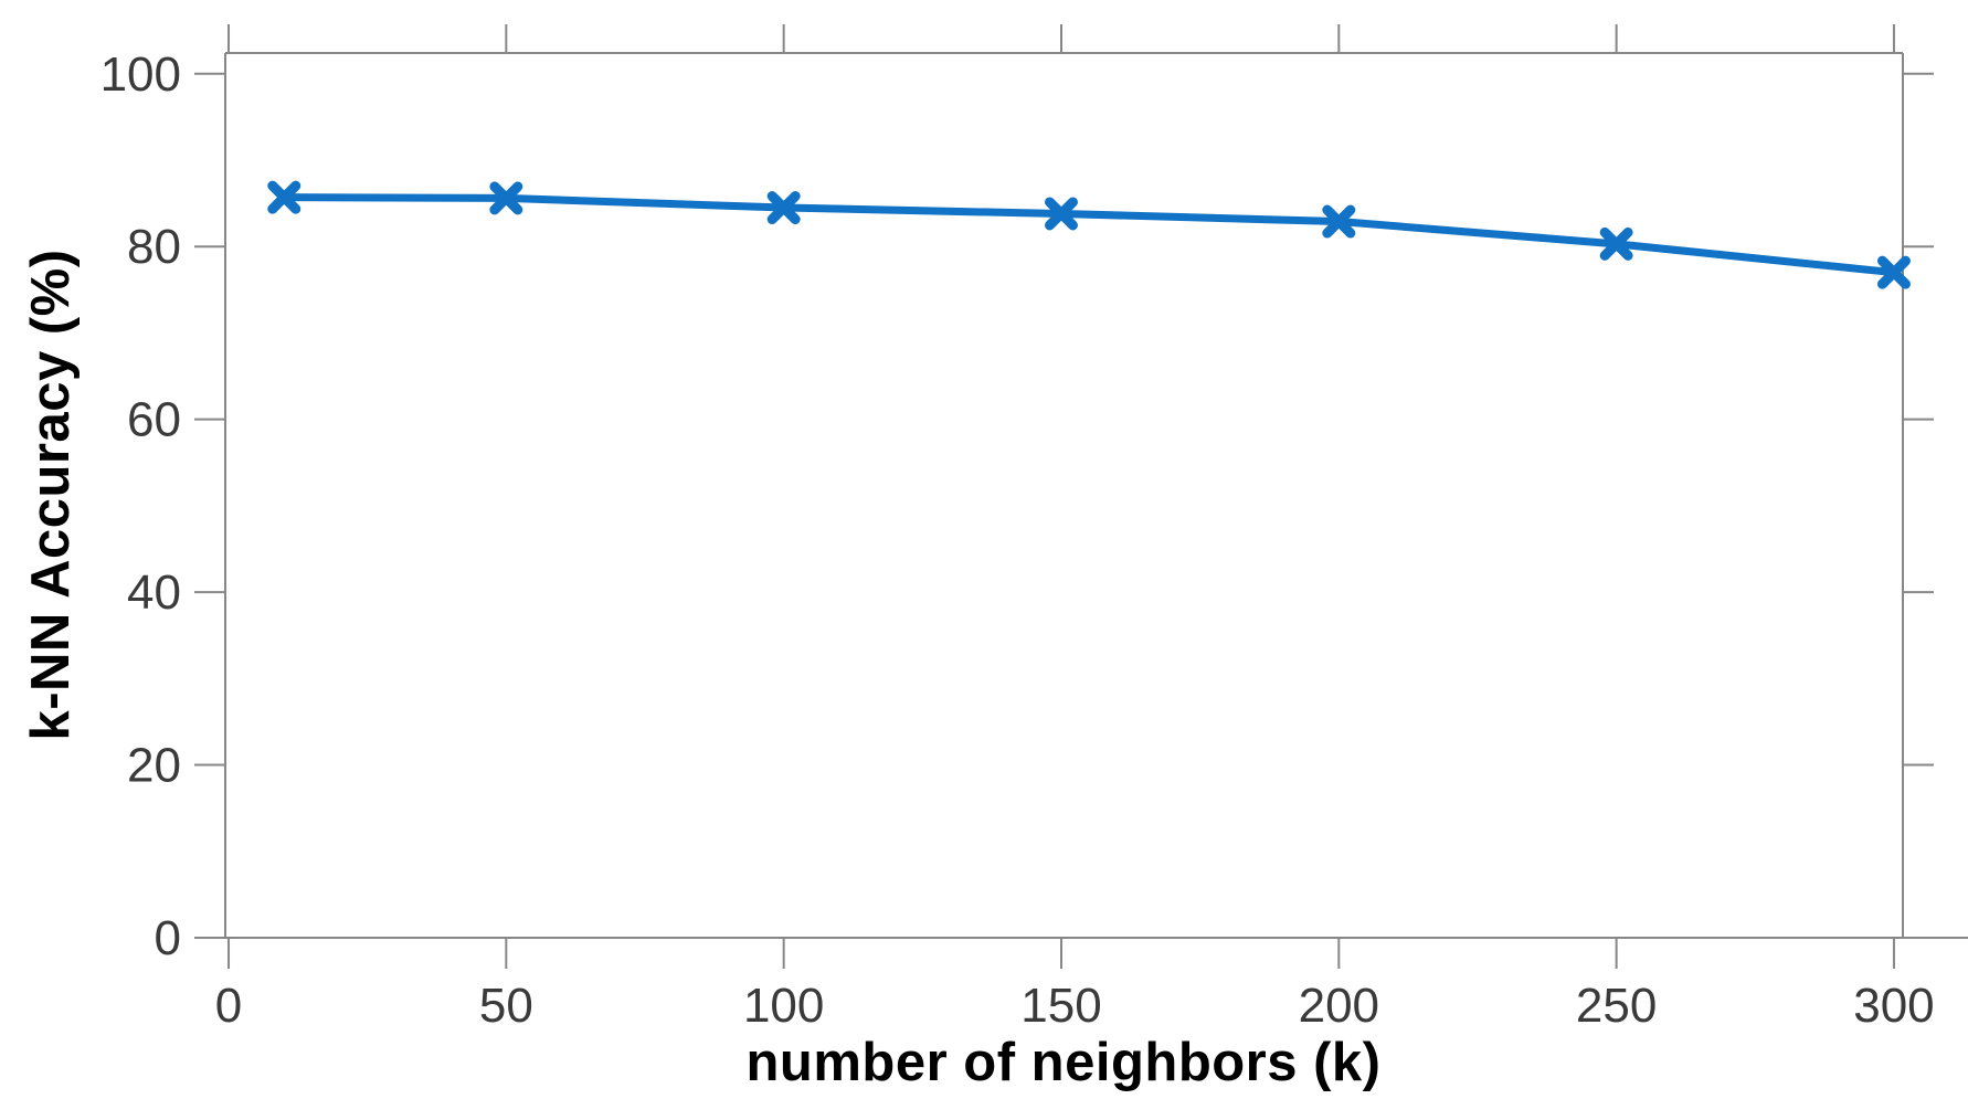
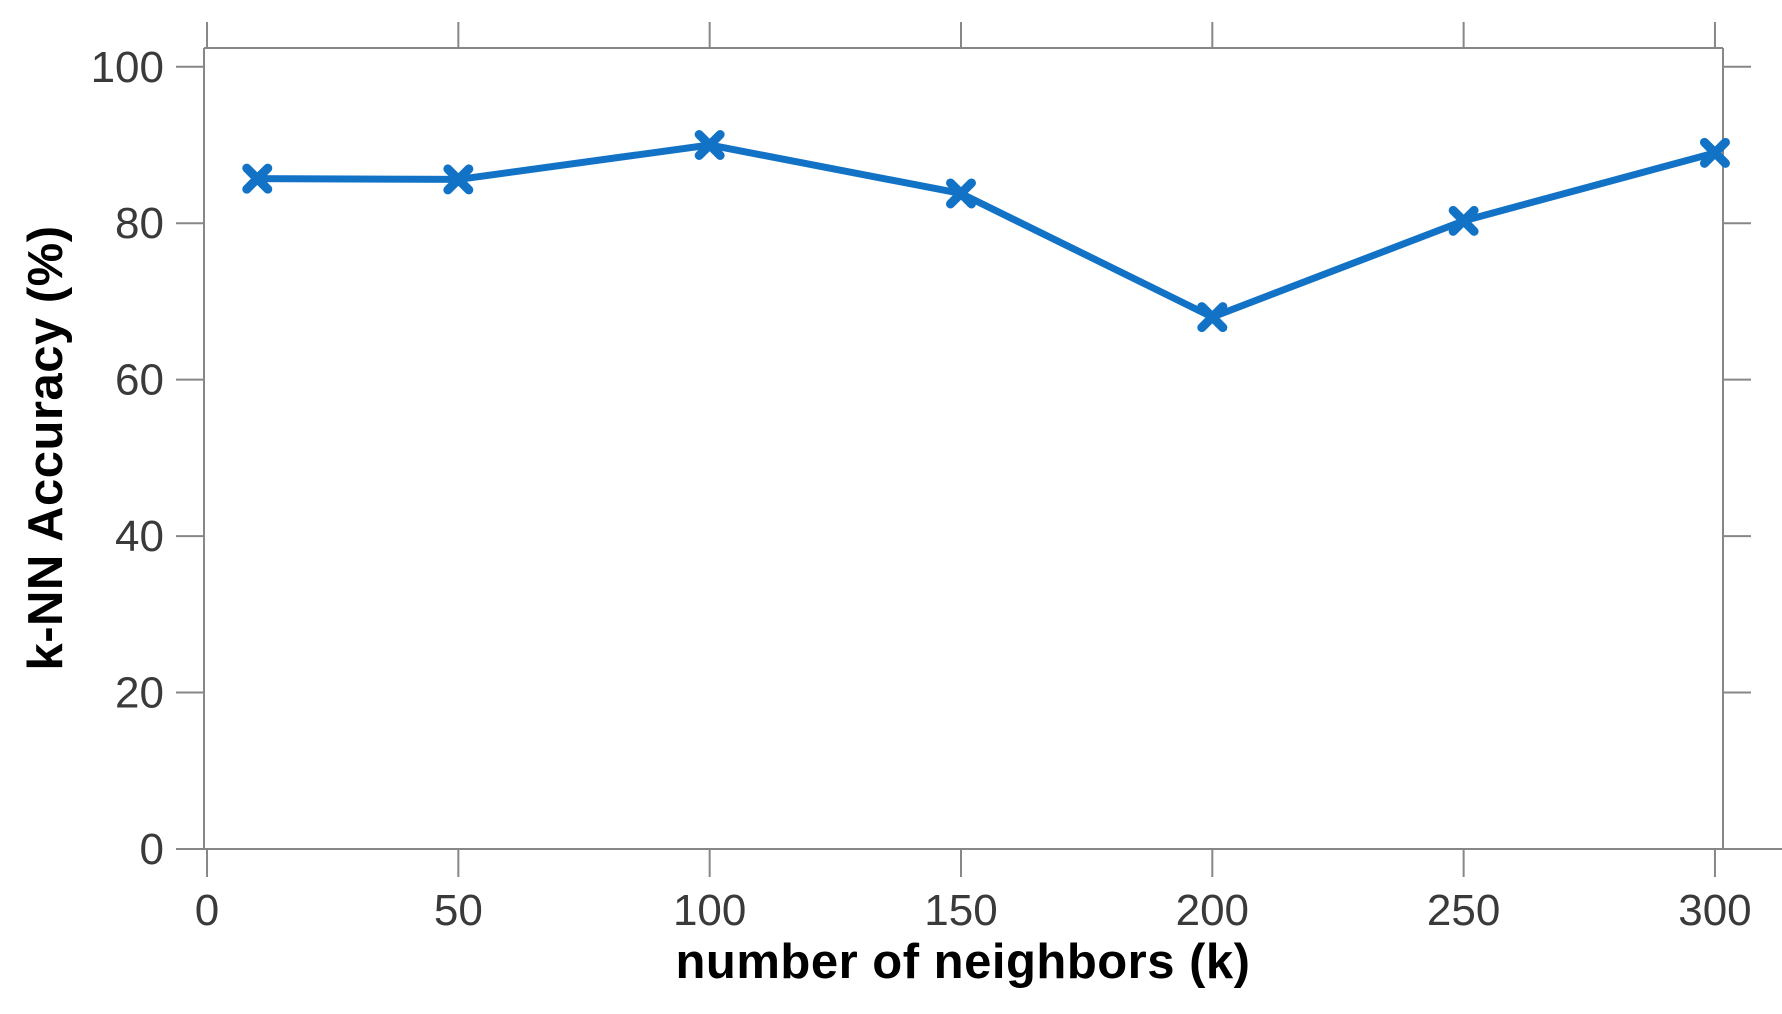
100: 84 -> 90
200: 83 -> 68
300: 77 -> 89
